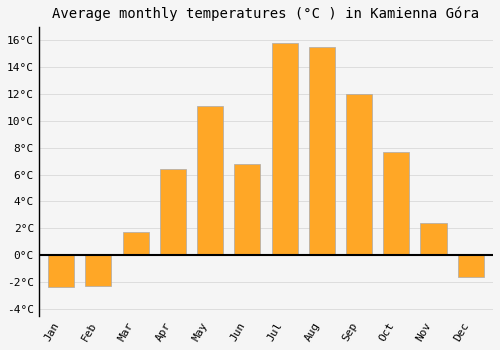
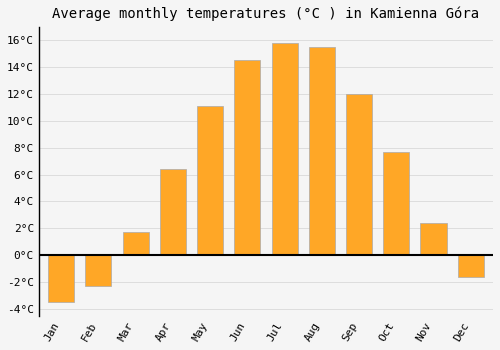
Jan: -2.4°C -> -3.5°C
Jun: 6.8°C -> 14.5°C
